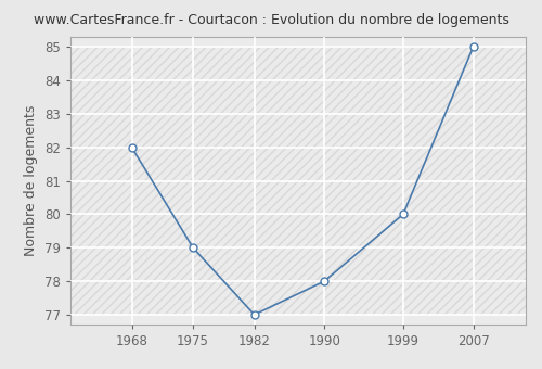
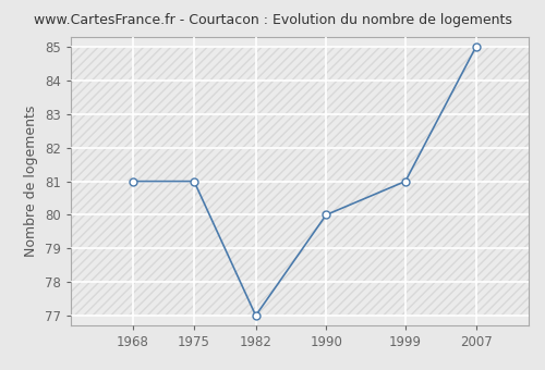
1968: 82 -> 81
1975: 79 -> 81
1990: 78 -> 80
1999: 80 -> 81
